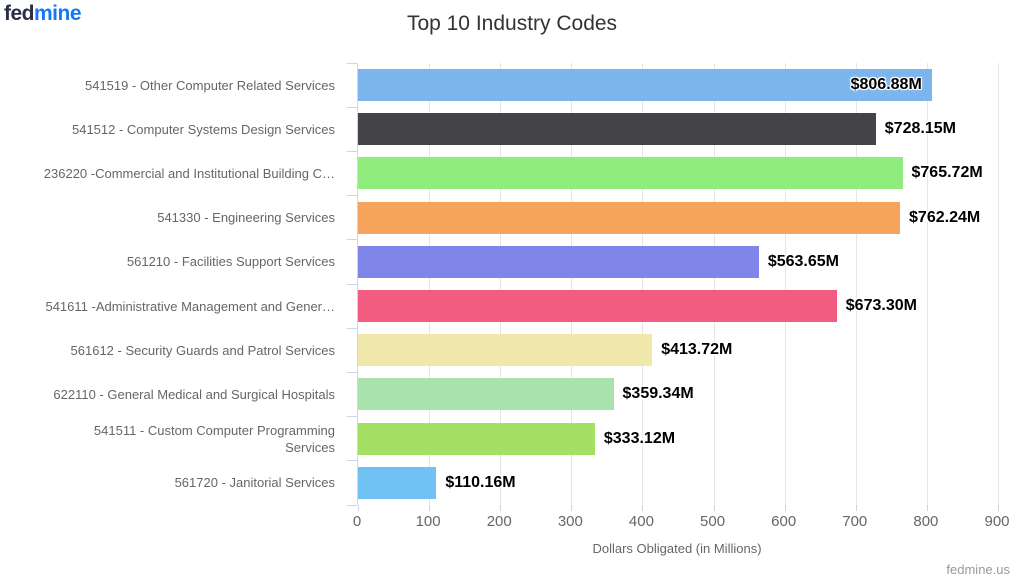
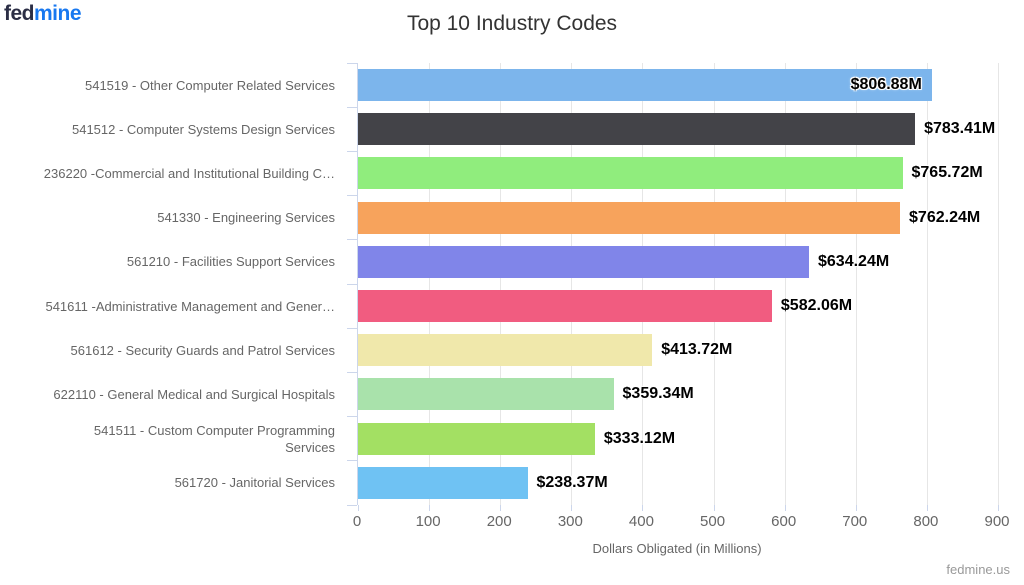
541512 - Computer Systems Design Services: $728.15M -> $783.41M
561210 - Facilities Support Services: $563.65M -> $634.24M
541611 -Administrative Management and Gener…: $673.30M -> $582.06M
561720 - Janitorial Services: $110.16M -> $238.37M
